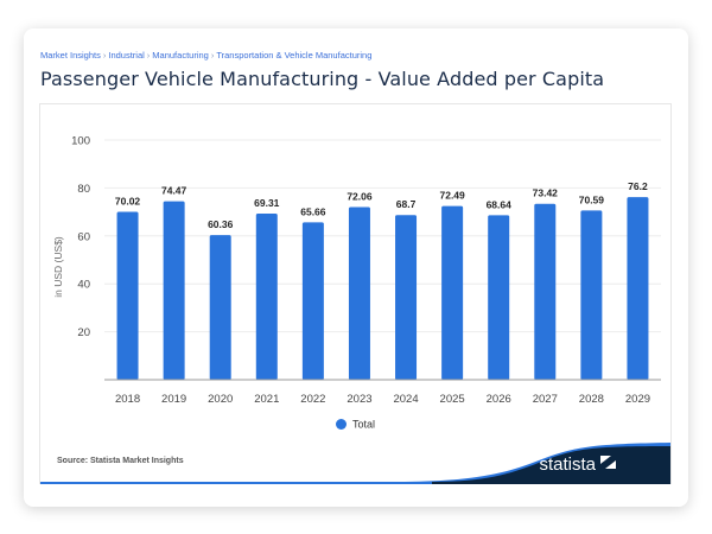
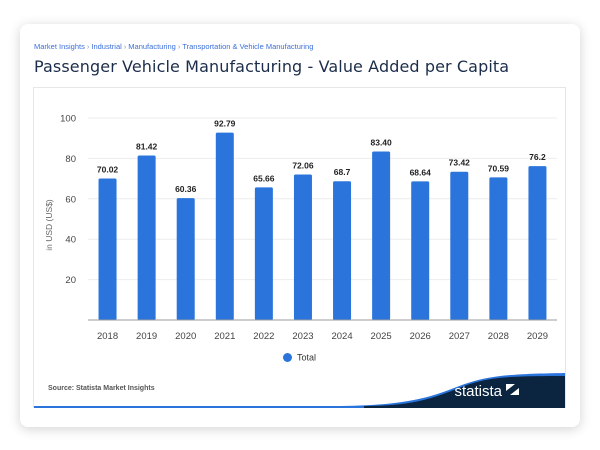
2019: 74.47 -> 81.42
2021: 69.31 -> 92.79
2025: 72.49 -> 83.40
